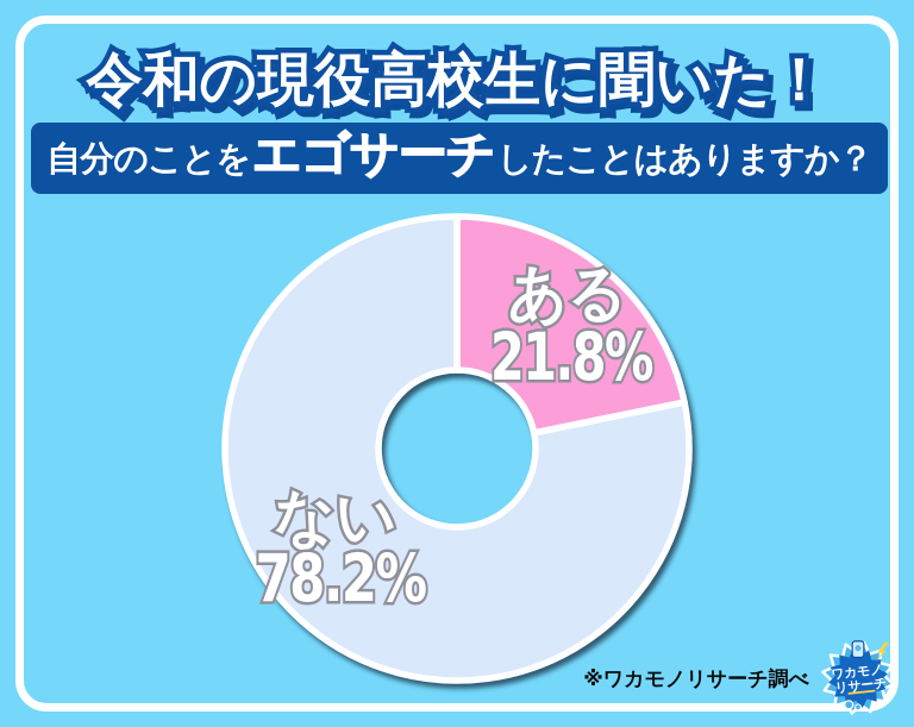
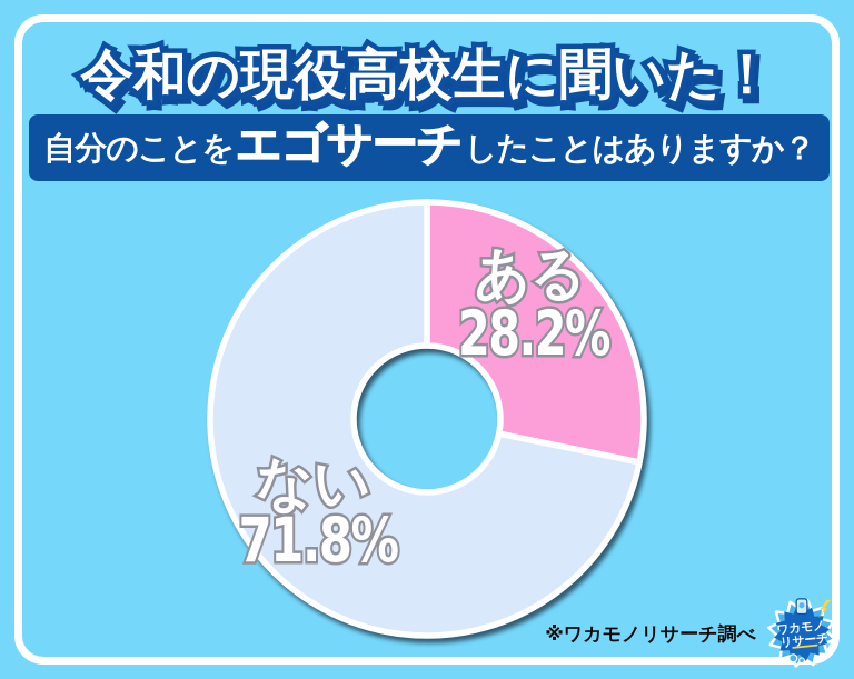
ある: 21.8% -> 28.2%
ない: 78.2% -> 71.8%
